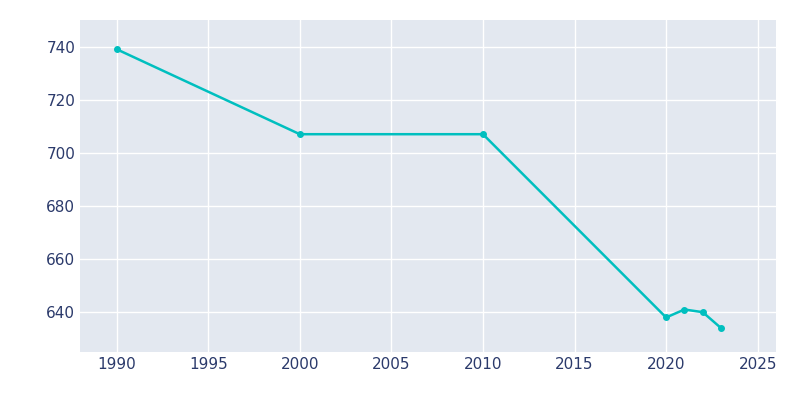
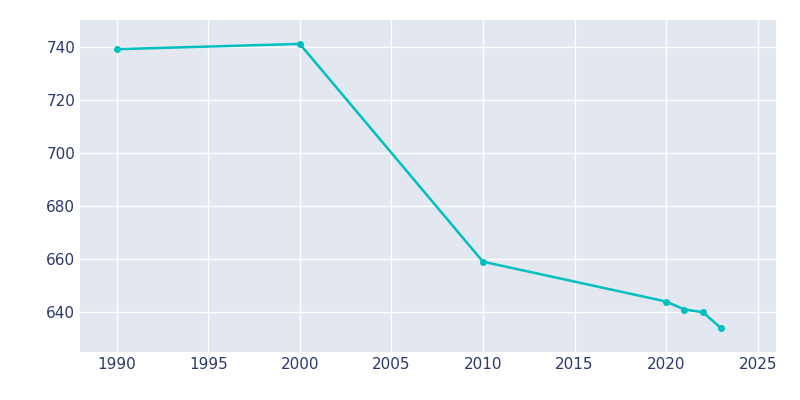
2000: 707 -> 741
2010: 707 -> 659
2020: 638 -> 644
